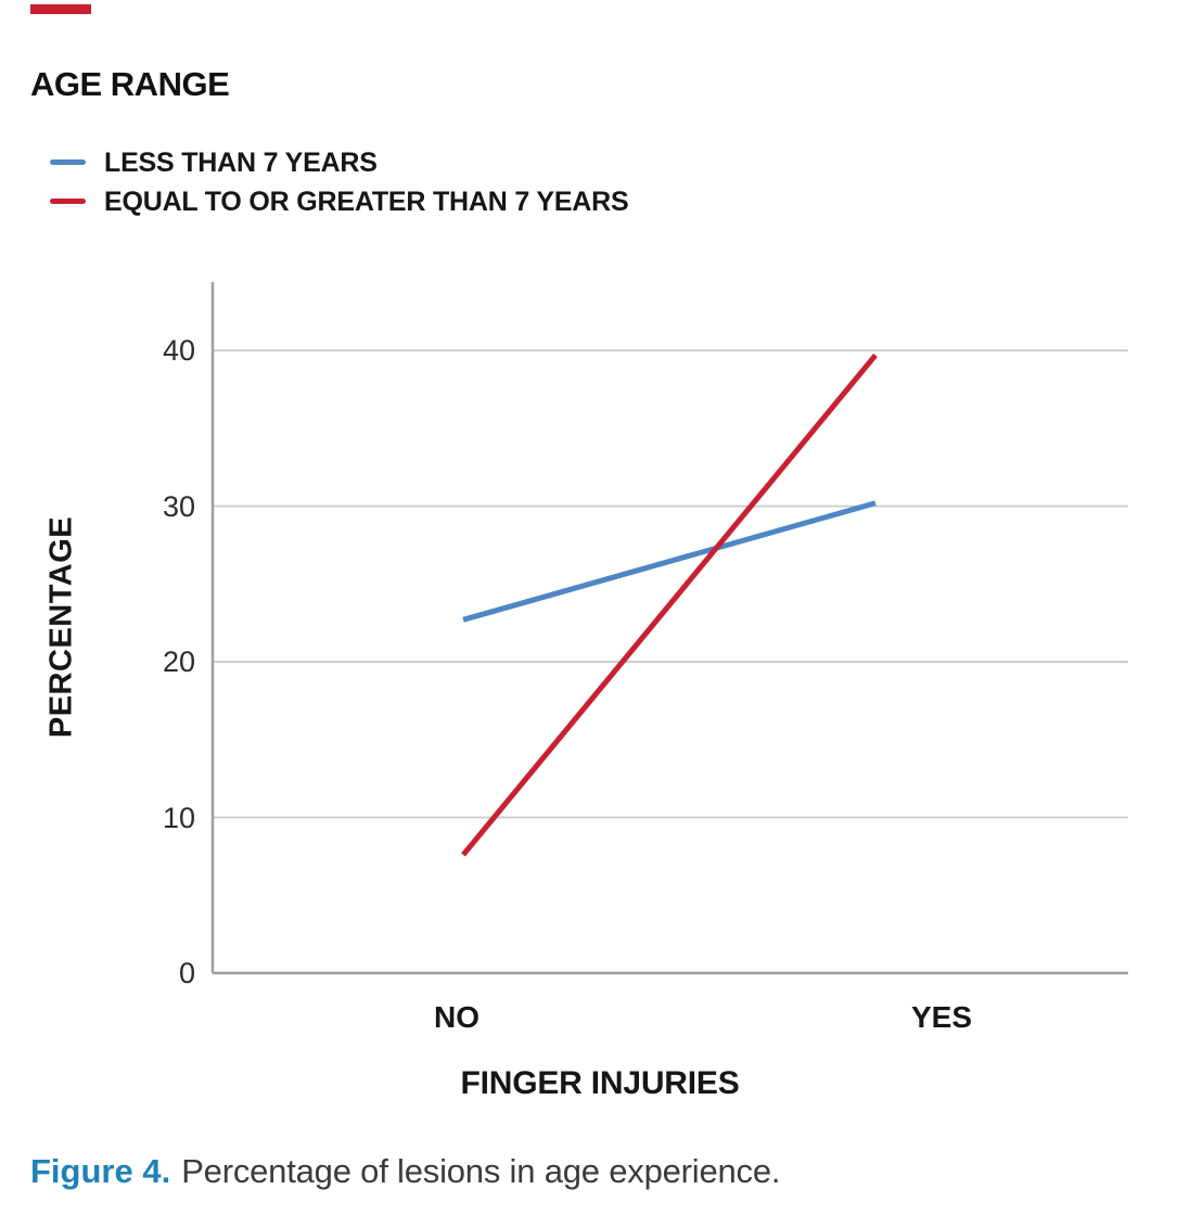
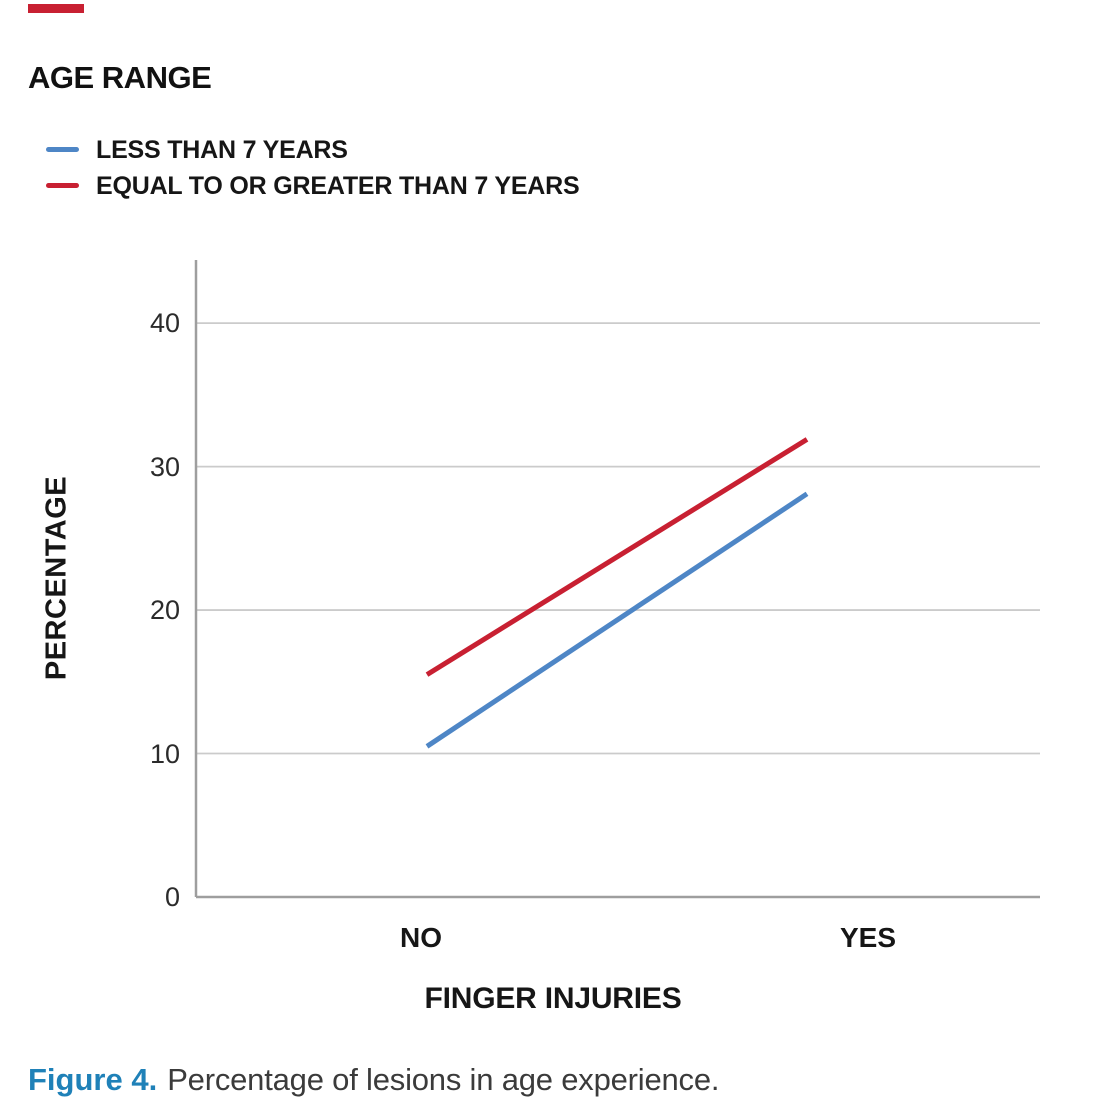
LESS THAN 7 YEARS/NO: 22.7 -> 10.5
EQUAL TO OR GREATER THAN 7 YEARS/NO: 7.6 -> 15.5
LESS THAN 7 YEARS/YES: 30.2 -> 28.1
EQUAL TO OR GREATER THAN 7 YEARS/YES: 39.7 -> 31.9
